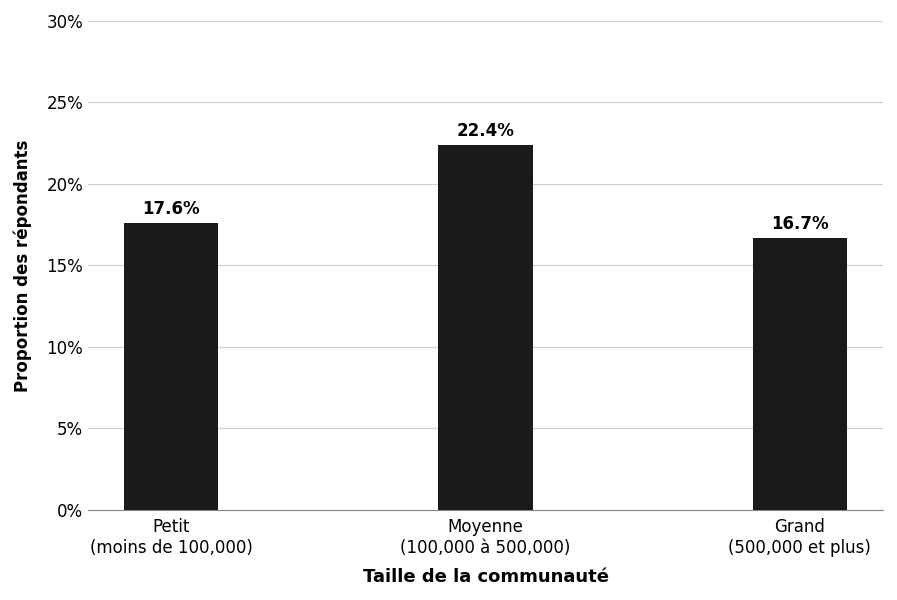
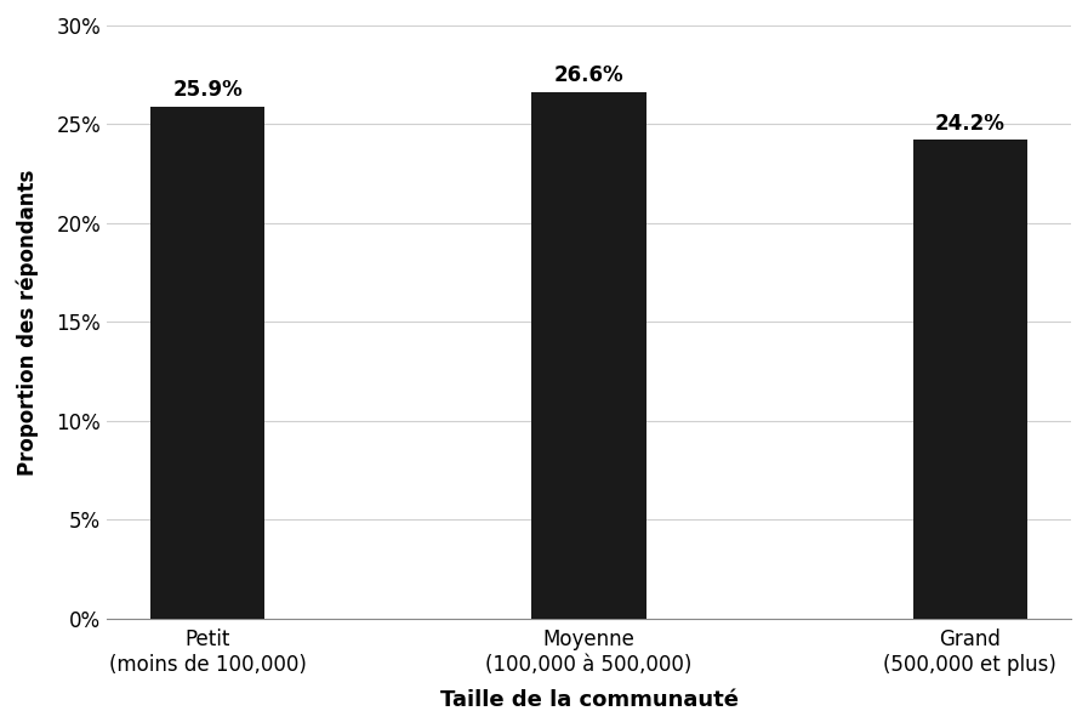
Petit (moins de 100,000): 17.6% -> 25.9%
Moyenne (100,000 à 500,000): 22.4% -> 26.6%
Grand (500,000 et plus): 16.7% -> 24.2%
